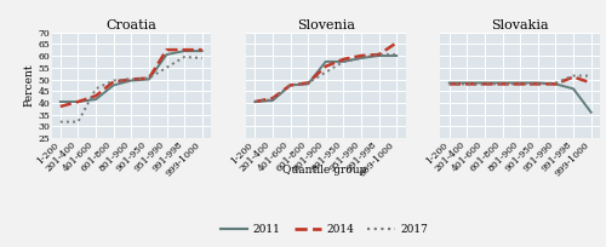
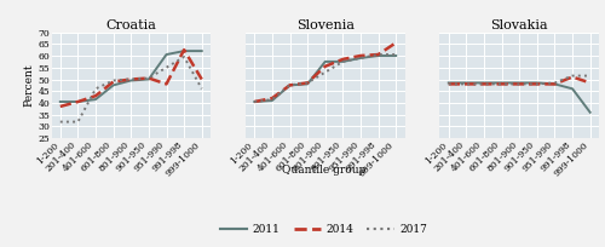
Croatia/2014/951-990: 62 -> 48
Croatia/2014/999-1000: 62 -> 50
Croatia/2017/999-1000: 59 -> 46
